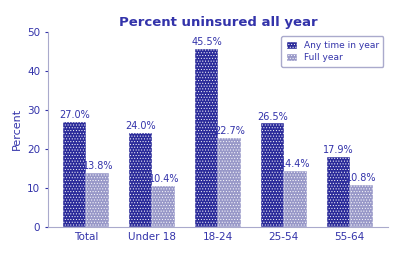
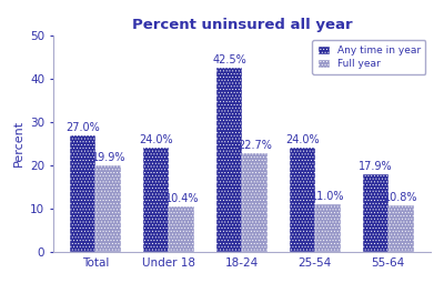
Full year/Total: 13.8% -> 19.9%
Any time in year/18-24: 45.5% -> 42.5%
Any time in year/25-54: 26.5% -> 24.0%
Full year/25-54: 14.4% -> 11.0%
